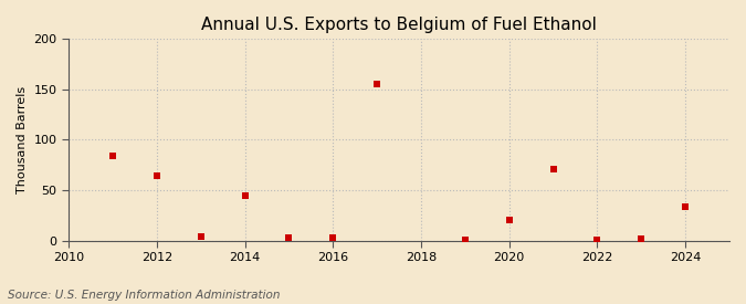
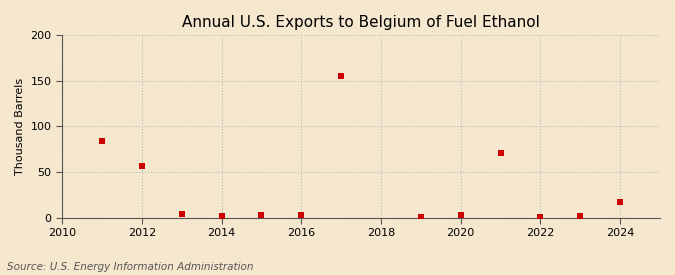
2012: 64 -> 57
2014: 44 -> 2
2020: 20 -> 3
2024: 34 -> 17
